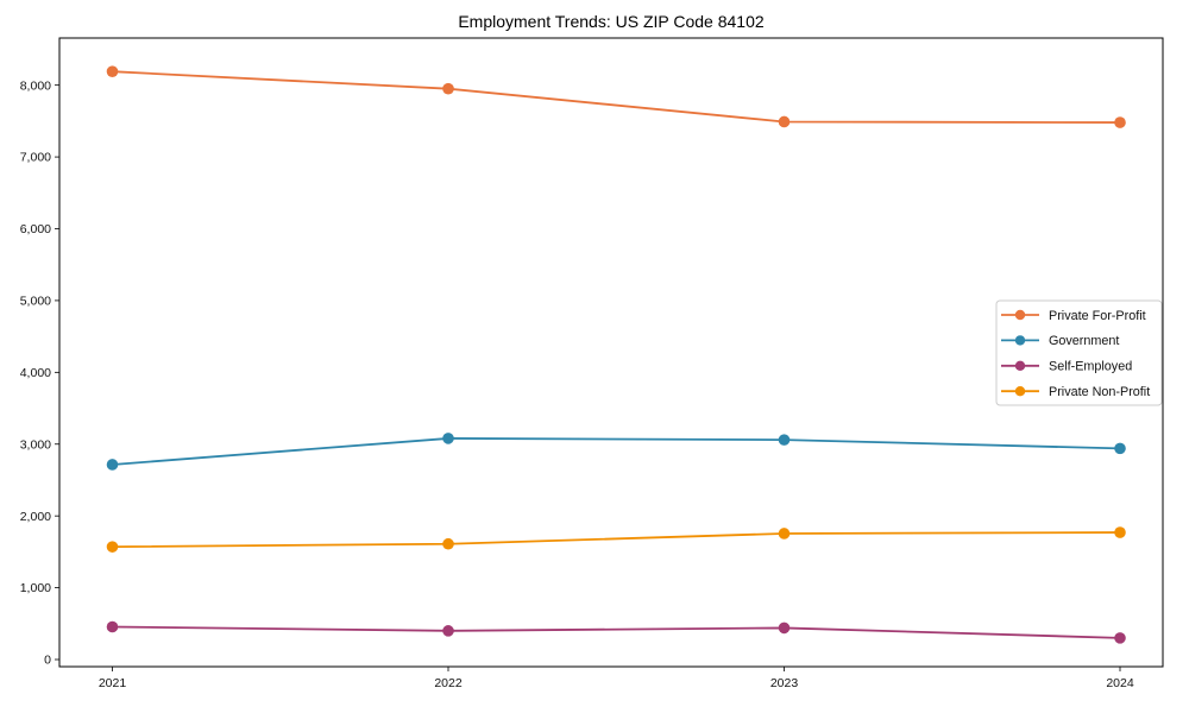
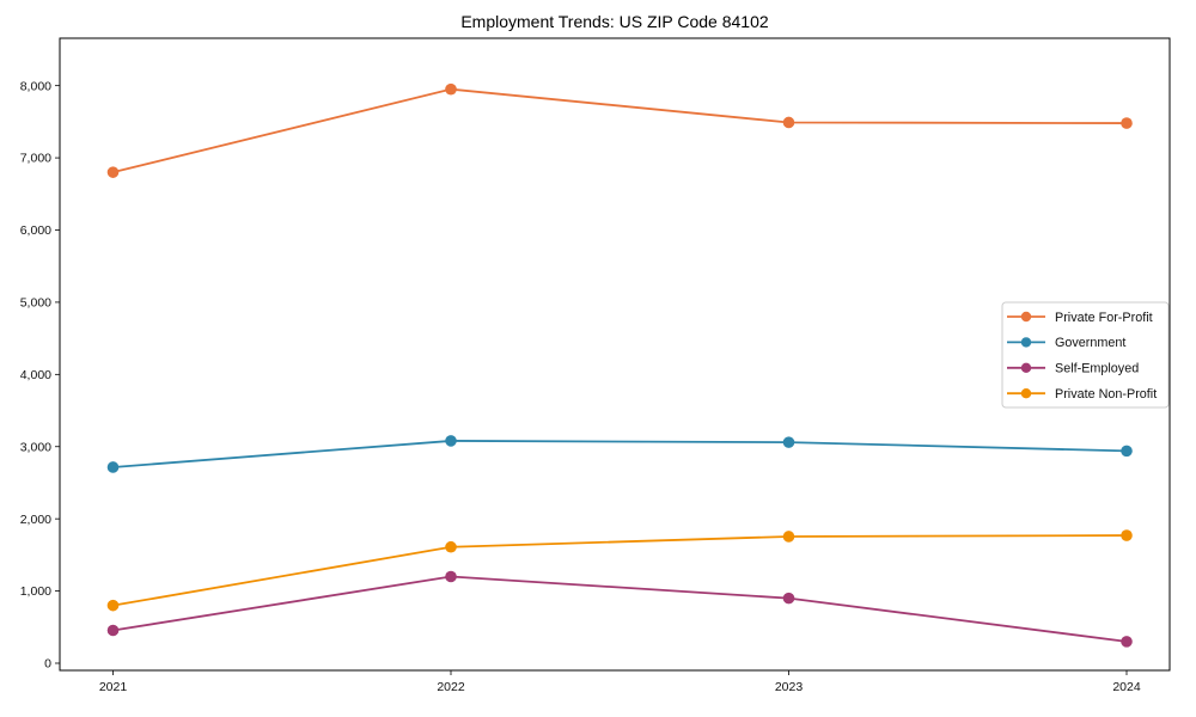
Private For-Profit/2021: 8200 -> 6800
Private Non-Profit/2021: 1600 -> 800
Self-Employed/2022: 400 -> 1200
Self-Employed/2023: 400 -> 900
